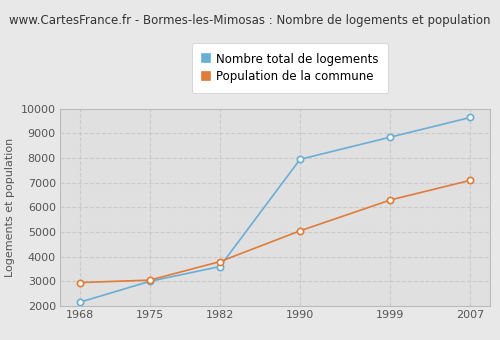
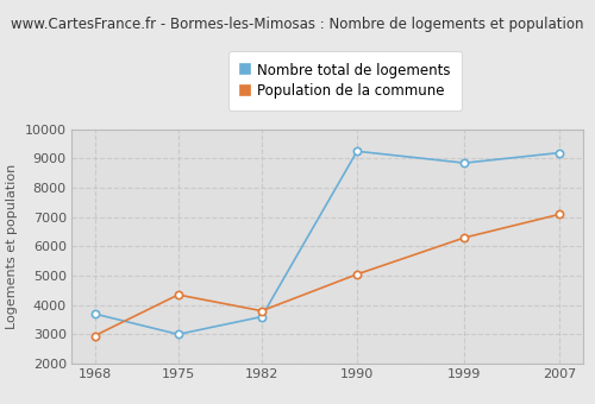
Nombre total de logements/1968: 2150 -> 3700
Population de la commune/1975: 3050 -> 4350
Nombre total de logements/1990: 7950 -> 9250
Nombre total de logements/2007: 9650 -> 9200
